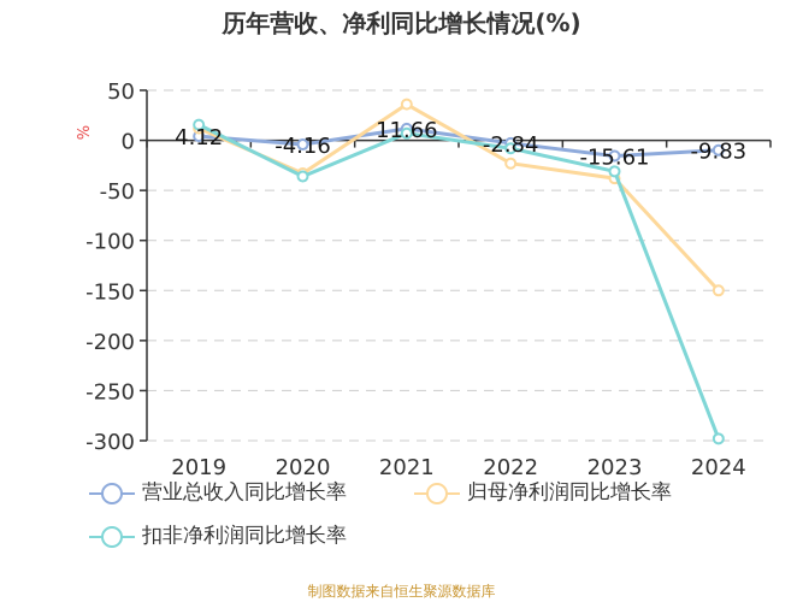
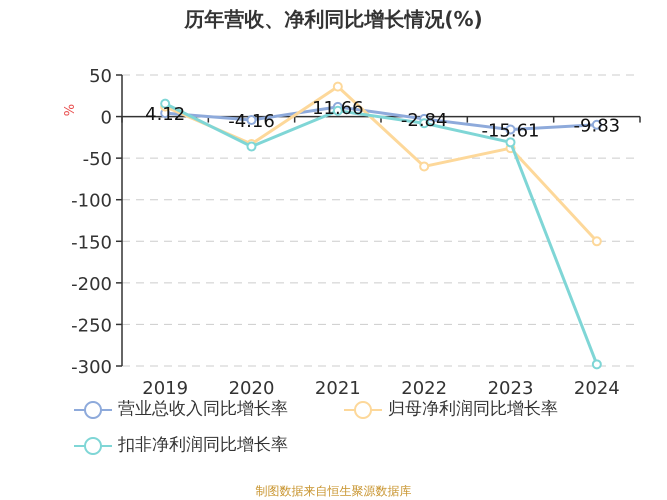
归母净利润同比增长率/2022: -20 -> -60
